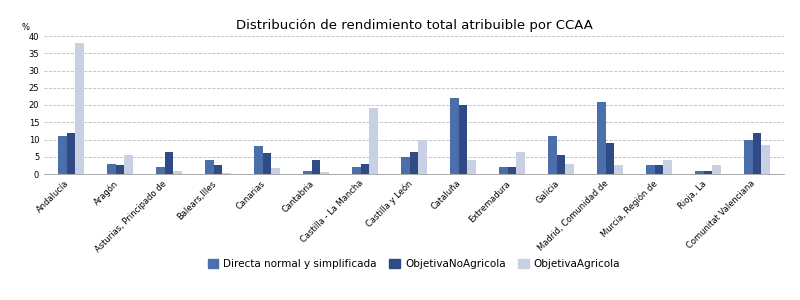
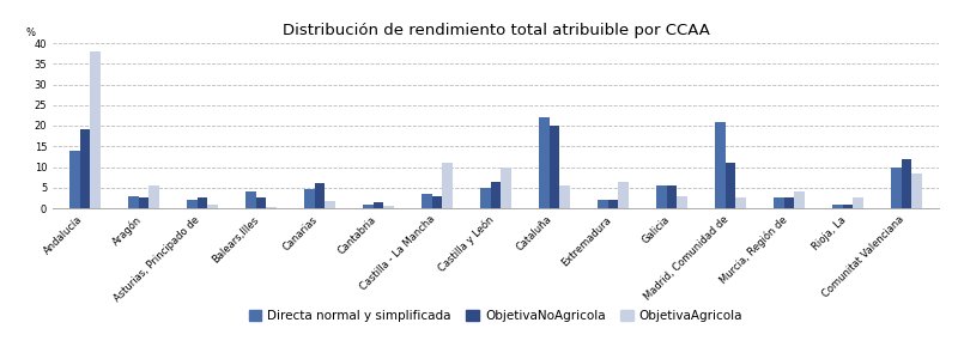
Directa normal y simplificada/Andalucía: 11.0 -> 14.0
ObjetivaNoAgricola/Andalucía: 12.0 -> 19.0
ObjetivaNoAgricola/Asturias, Principado de: 6.5 -> 2.5
Directa normal y simplificada/Canarias: 8.0 -> 4.5
ObjetivaNoAgricola/Cantabria: 4.0 -> 1.5
Directa normal y simplificada/Castilla - La Mancha: 2.0 -> 3.5
ObjetivaAgricola/Castilla - La Mancha: 19.0 -> 11.0
ObjetivaAgricola/Cataluña: 4.0 -> 5.5
Directa normal y simplificada/Galicia: 11.0 -> 5.5
ObjetivaNoAgricola/Madrid, Comunidad de: 9.0 -> 11.0
